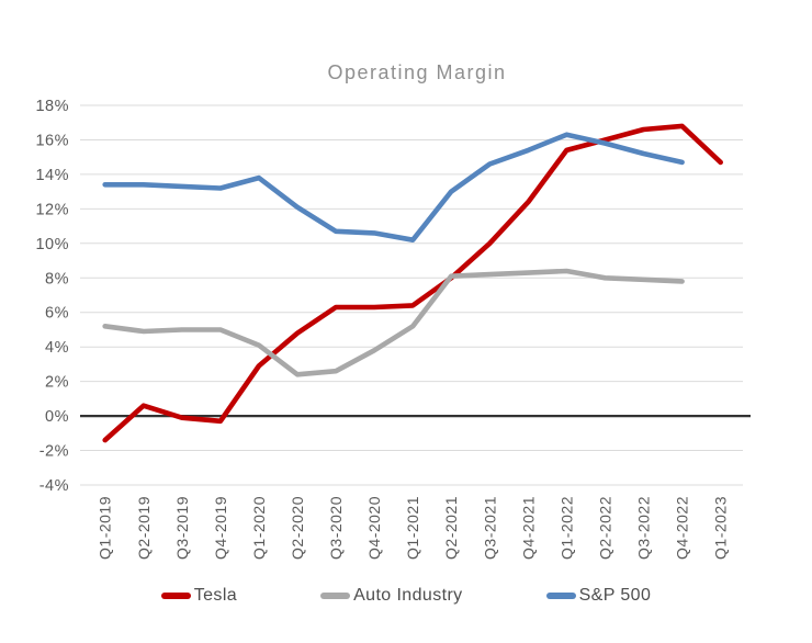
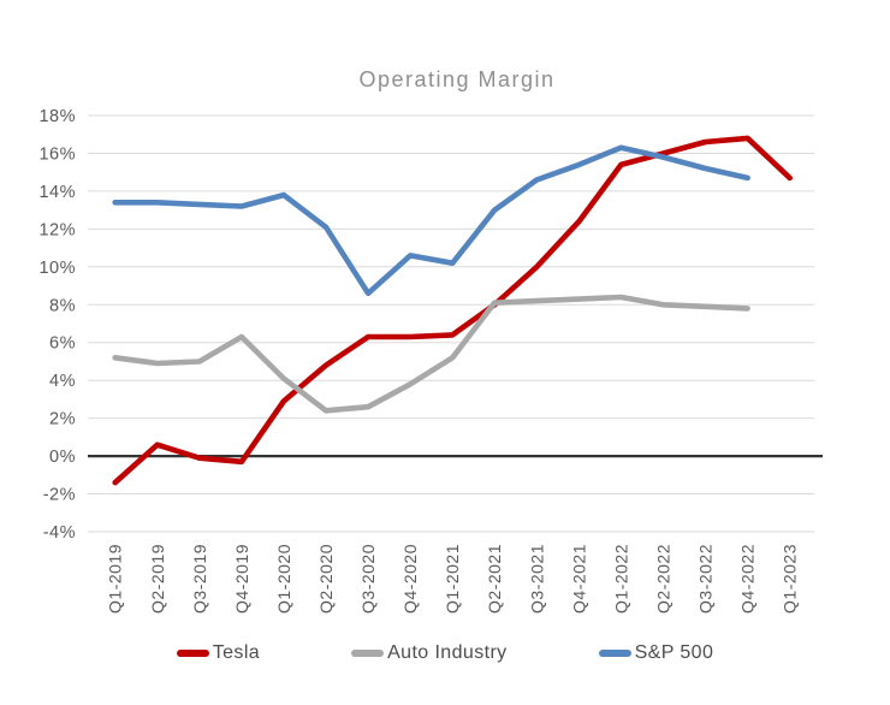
Auto Industry/Q4-2019: 5.0% -> 6.3%
S&P 500/Q3-2020: 10.7% -> 8.6%
